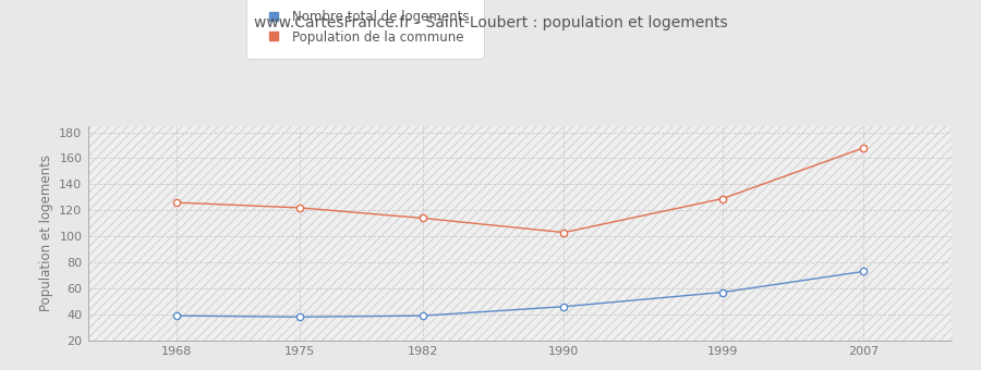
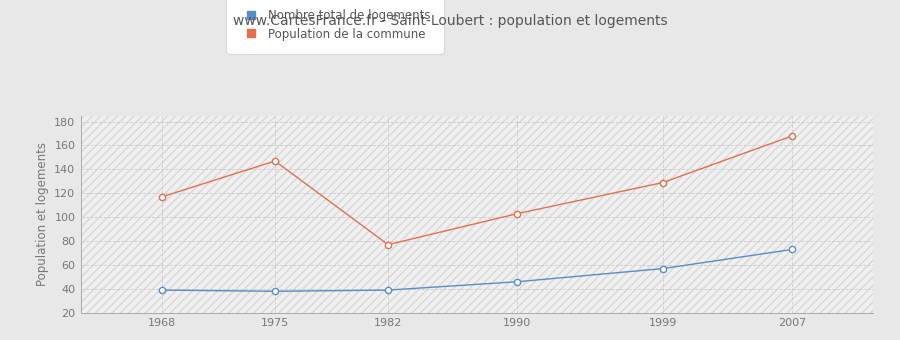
Population de la commune/1968: 126 -> 117
Population de la commune/1975: 122 -> 147
Population de la commune/1982: 114 -> 77
